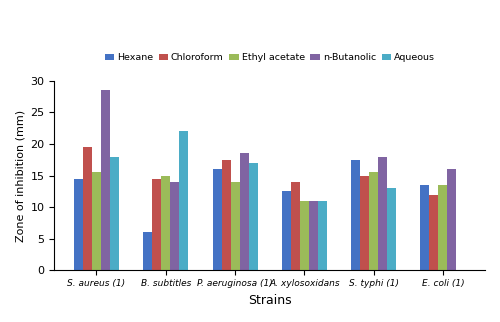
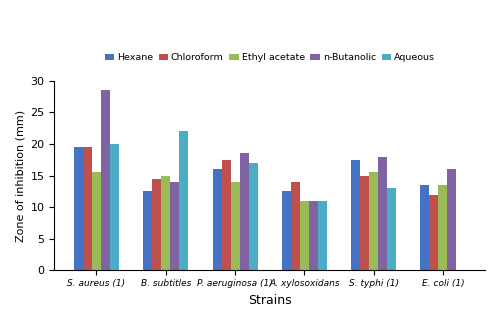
Hexane/S. aureus (1): 14.4 -> 19.5
Aqueous/S. aureus (1): 18 -> 20
Hexane/B. subtitles: 6.0 -> 12.5
